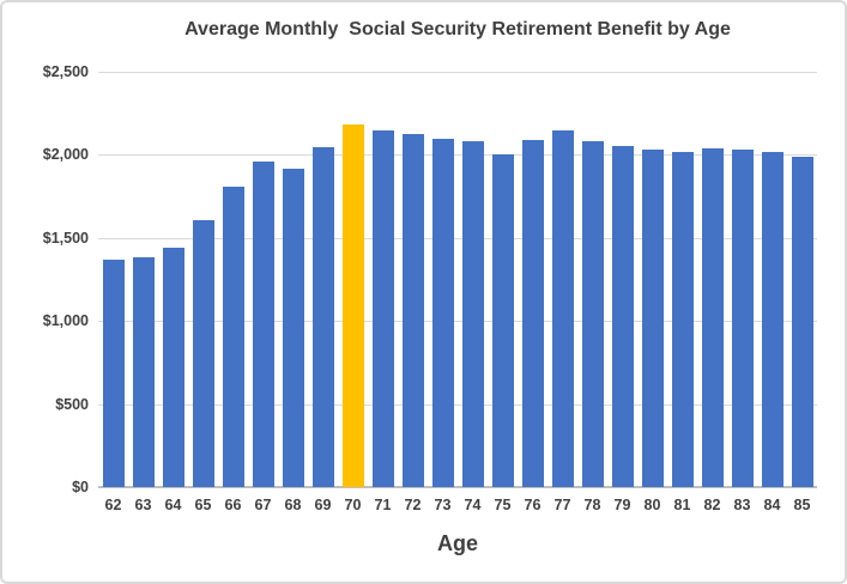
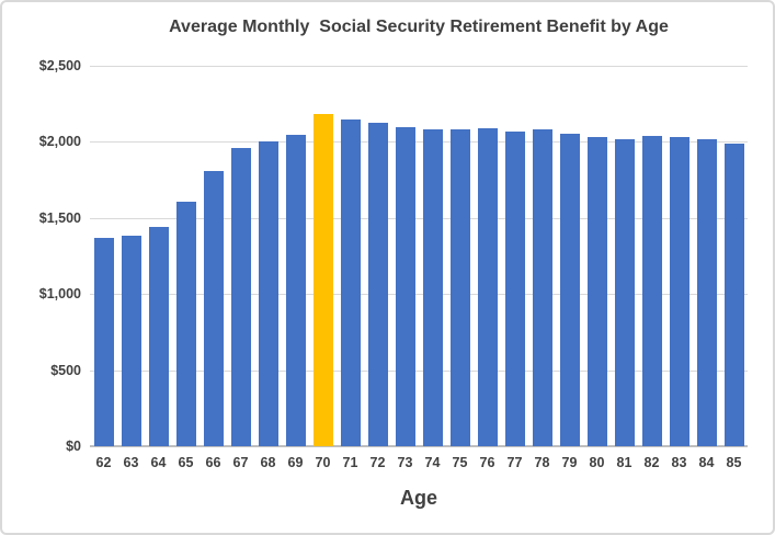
68: $1920 -> $2000
75: $2000 -> $2080
77: $2150 -> $2060
